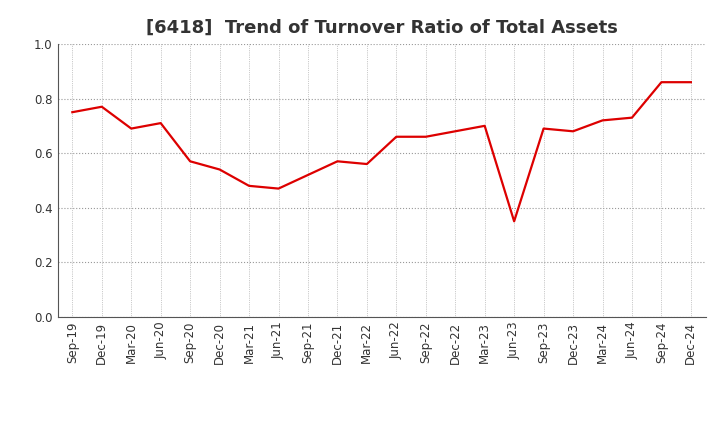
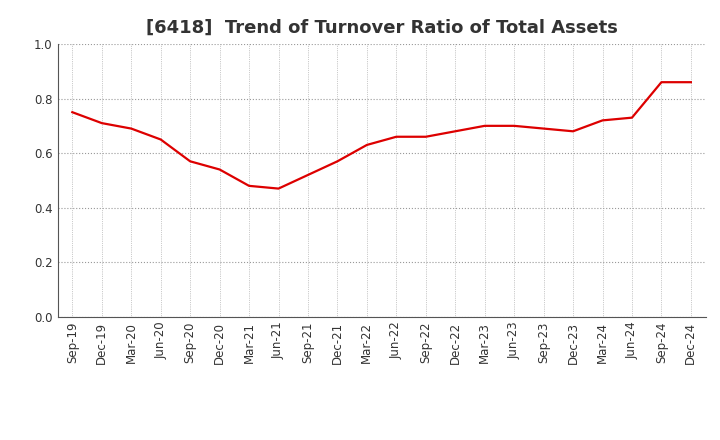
Dec-19: 0.77 -> 0.71
Jun-20: 0.71 -> 0.65
Mar-22: 0.56 -> 0.63
Jun-23: 0.35 -> 0.70
